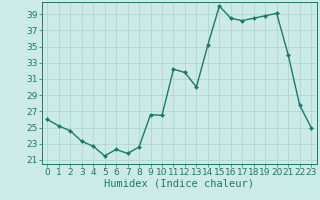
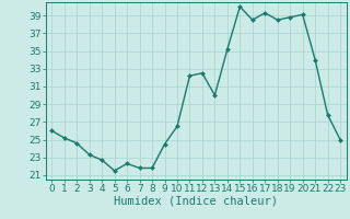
8: 22.6 -> 21.8
9: 26.6 -> 24.5
12: 31.8 -> 32.5
17: 38.2 -> 39.3
